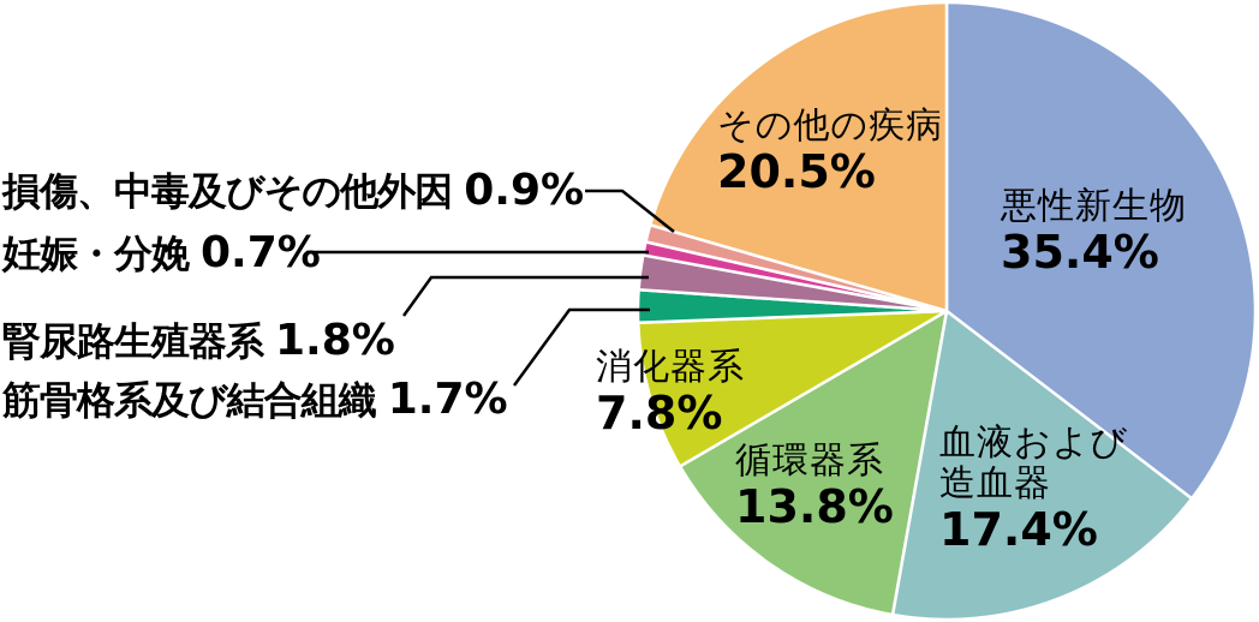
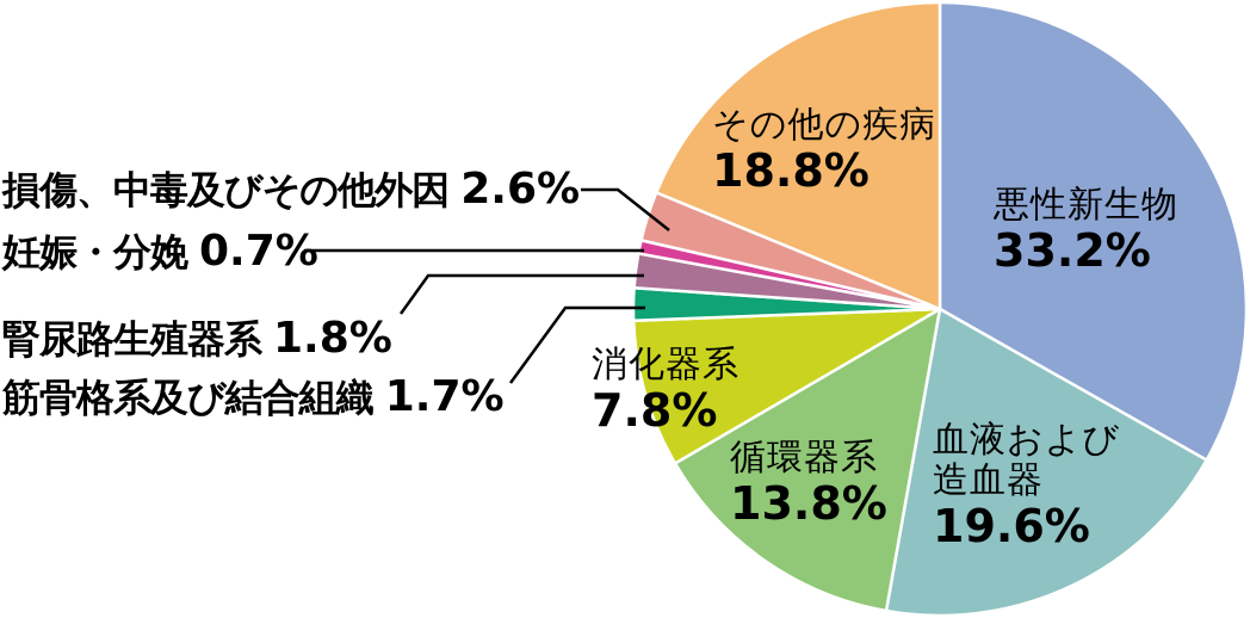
悪性新生物: 35.4% -> 33.2%
血液および造血器: 17.4% -> 19.6%
損傷、中毒及びその他外因: 0.9% -> 2.6%
その他の疾病: 20.5% -> 18.8%
